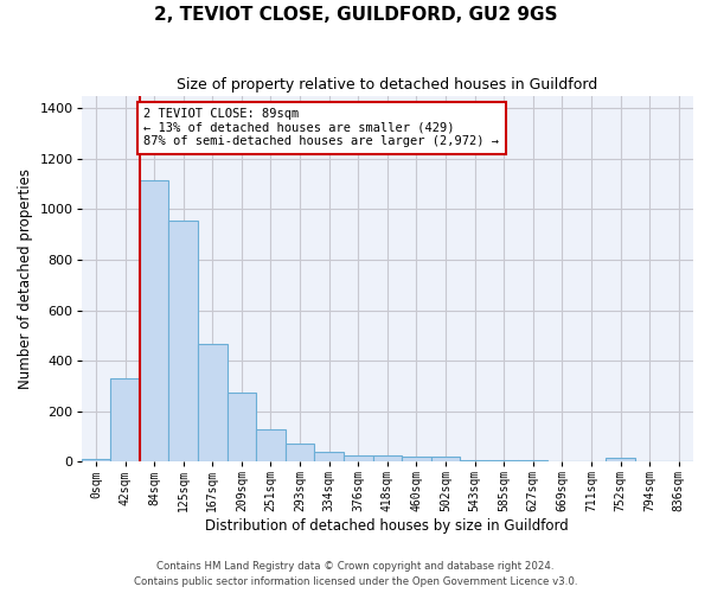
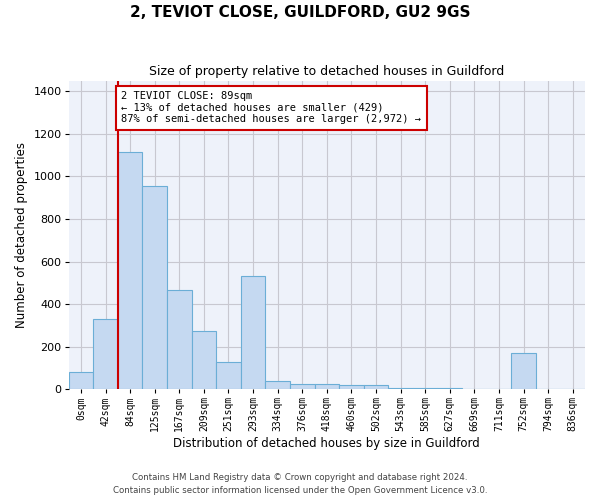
0sqm: 10 -> 80
293sqm: 70 -> 530
752sqm: 15 -> 170
